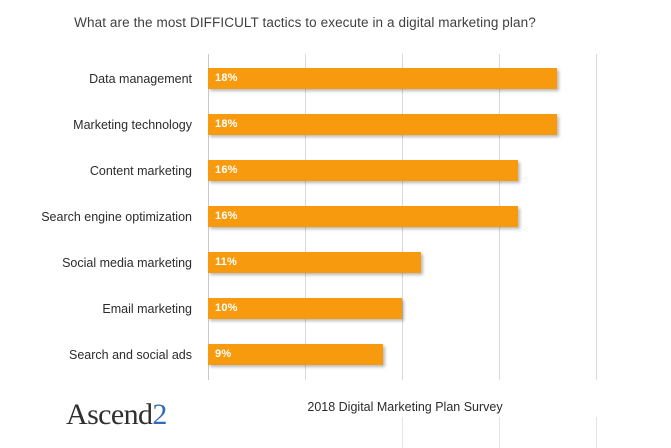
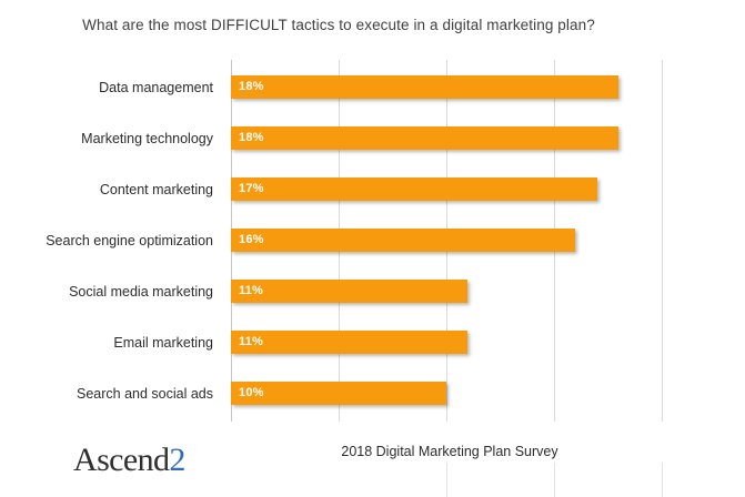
Content marketing: 16% -> 17%
Email marketing: 10% -> 11%
Search and social ads: 9% -> 10%
